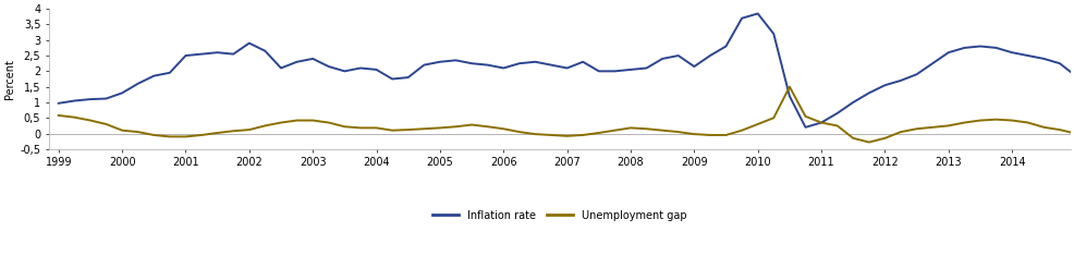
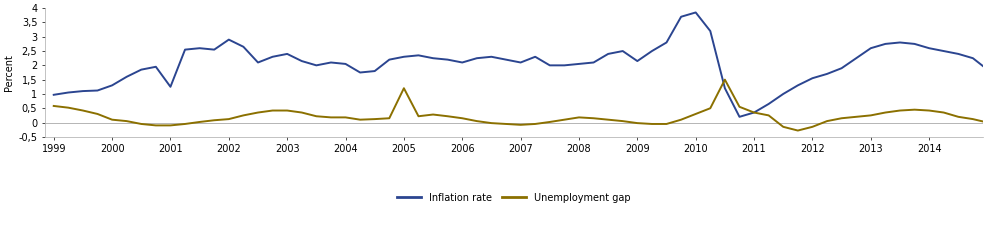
Inflation rate/2001: 2,50 -> 1,25
Unemployment gap/2005: 0,18 -> 1,20
